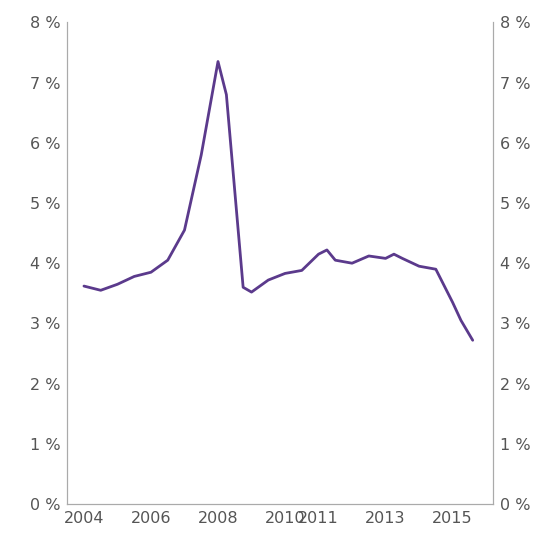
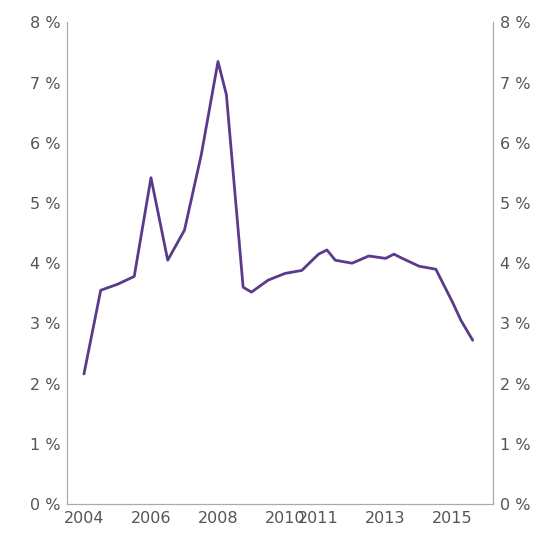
2004: 3.62 % -> 2.16 %
2006: 3.85 % -> 5.42 %
